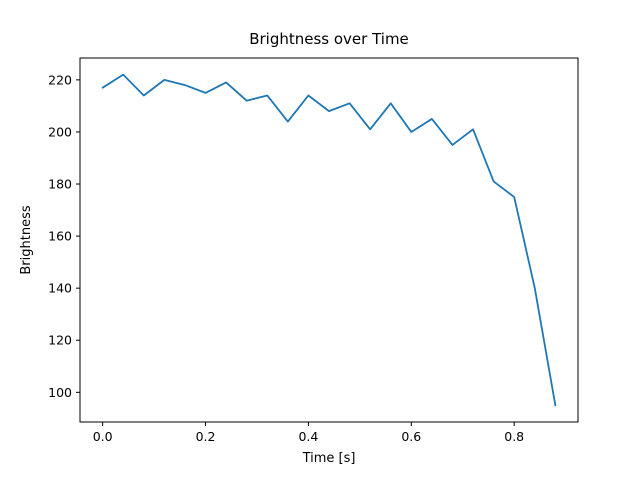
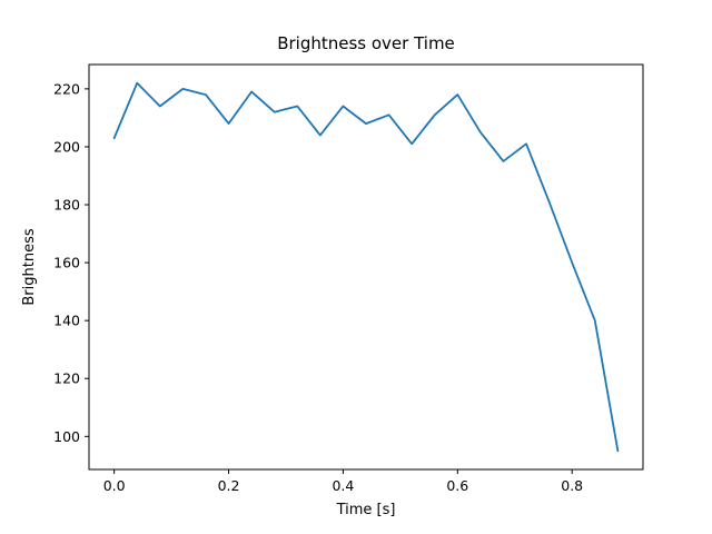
0.0: 217 -> 203
0.2: 215 -> 208
0.6: 200 -> 218
0.8: 175 -> 160
